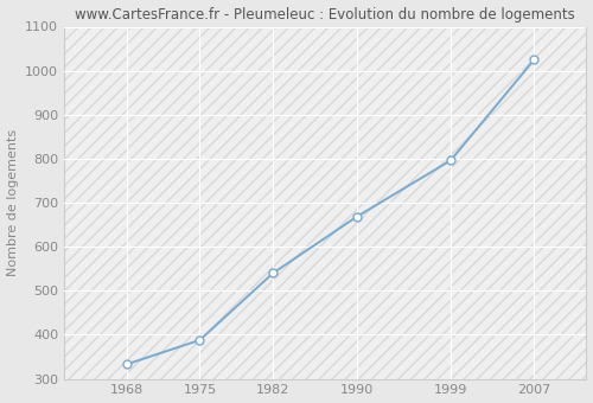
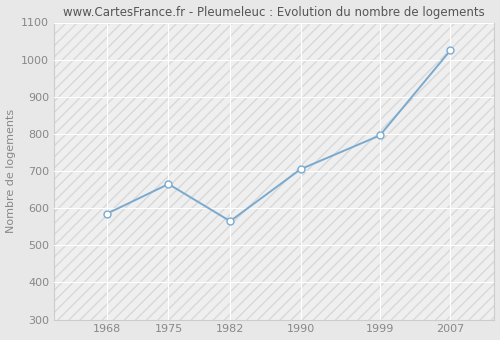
1968: 333 -> 585
1975: 388 -> 665
1982: 540 -> 565
1990: 668 -> 705
